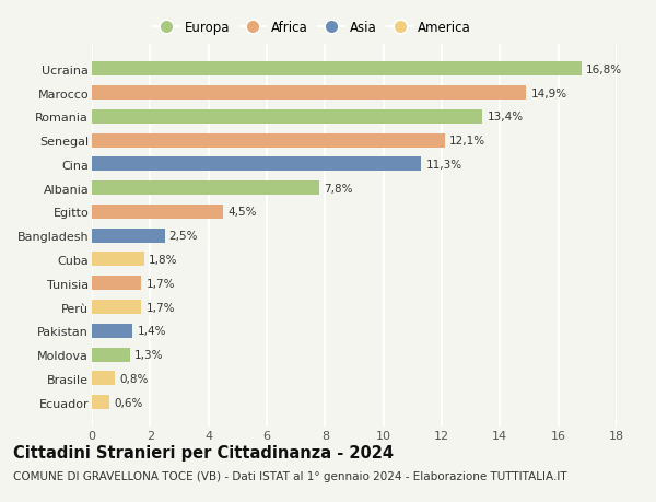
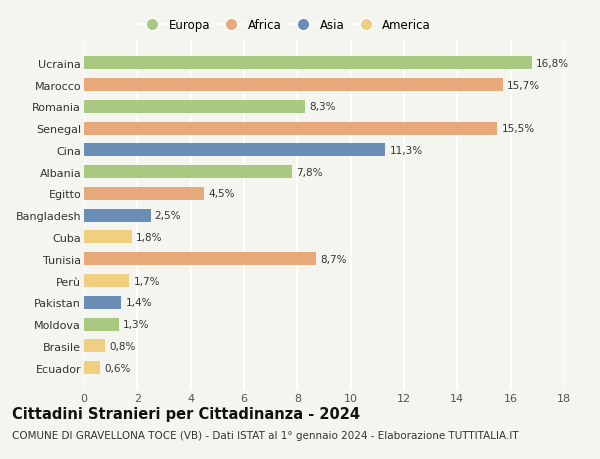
Marocco: 14,9% -> 15,7%
Romania: 13,4% -> 8,3%
Senegal: 12,1% -> 15,5%
Tunisia: 1,7% -> 8,7%
